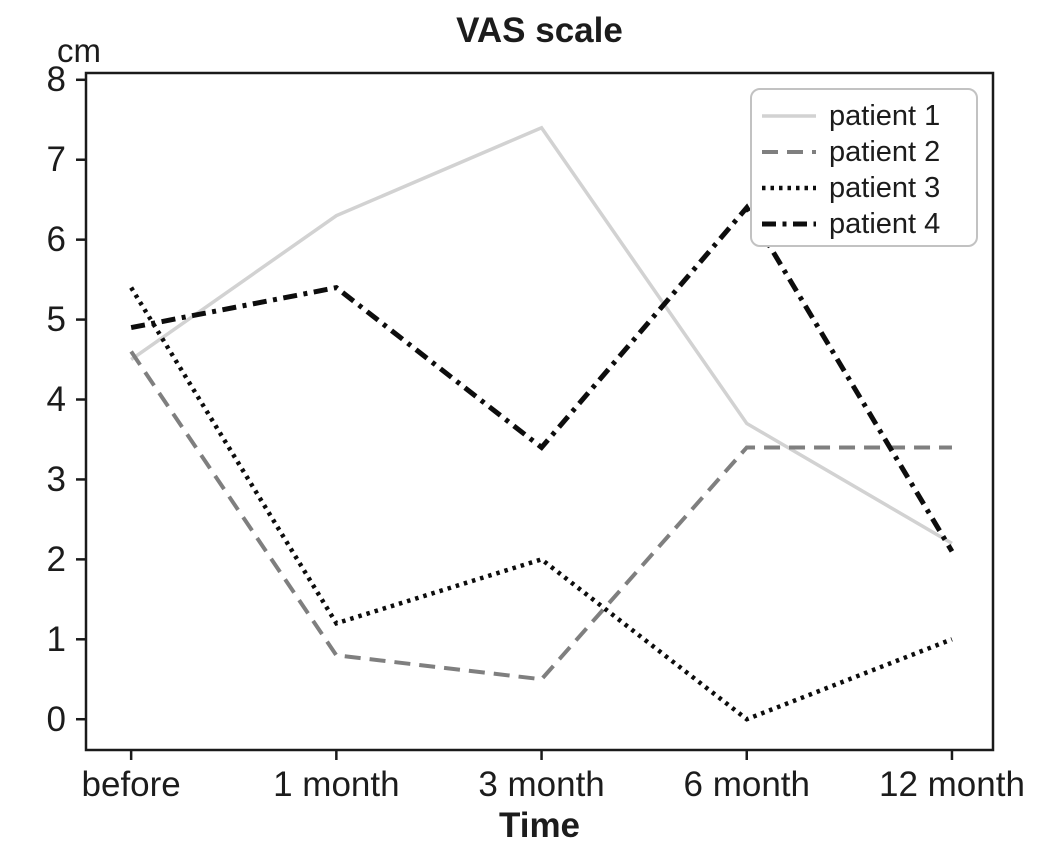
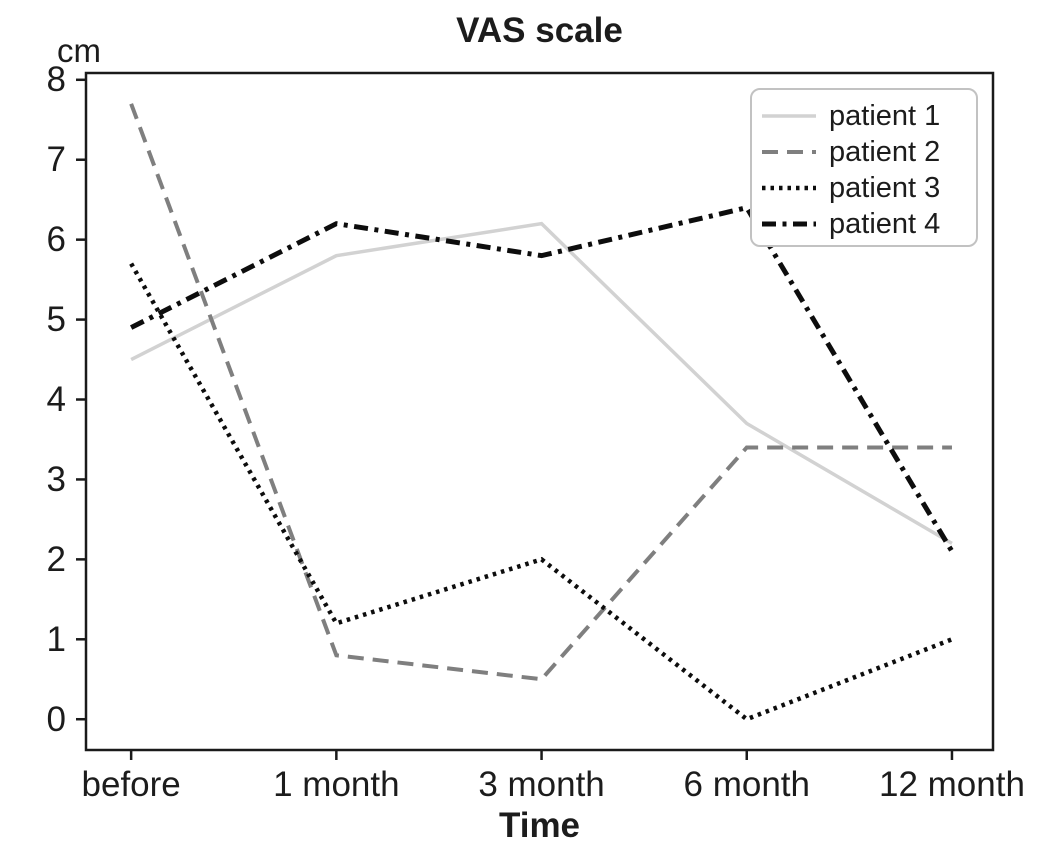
patient 2/before: 4.6 -> 7.7
patient 3/before: 5.4 -> 5.7
patient 1/1 month: 6.3 -> 5.8
patient 4/1 month: 5.4 -> 6.2
patient 1/3 month: 7.4 -> 6.2
patient 4/3 month: 3.4 -> 5.8
